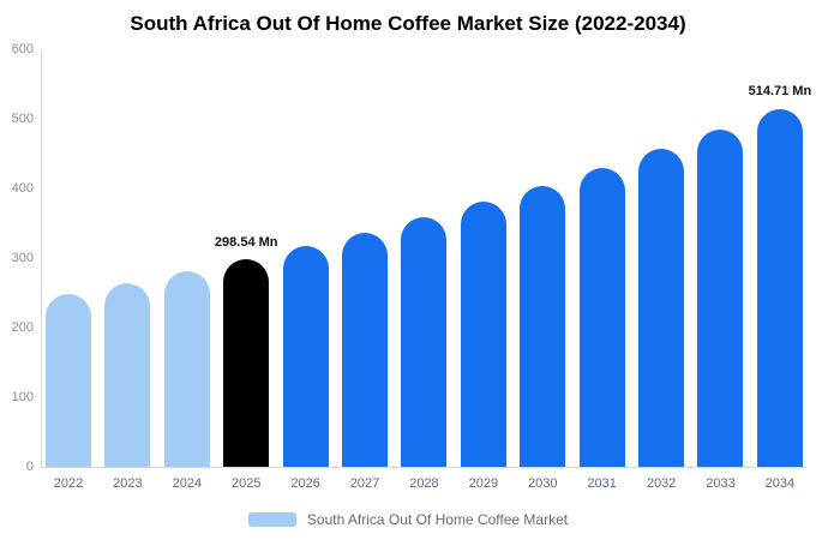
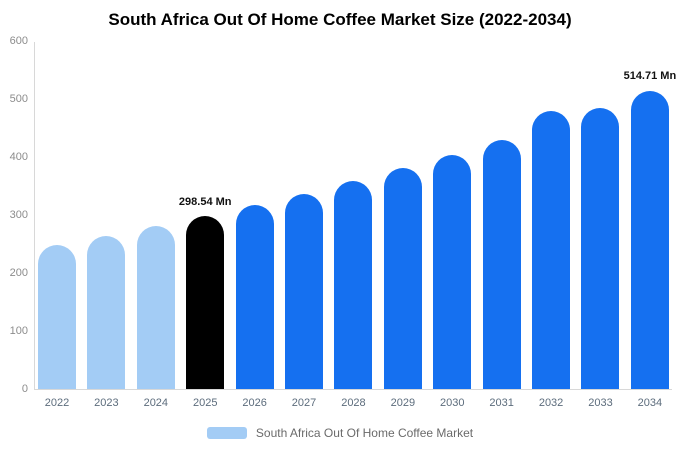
2032: 460 -> 480
